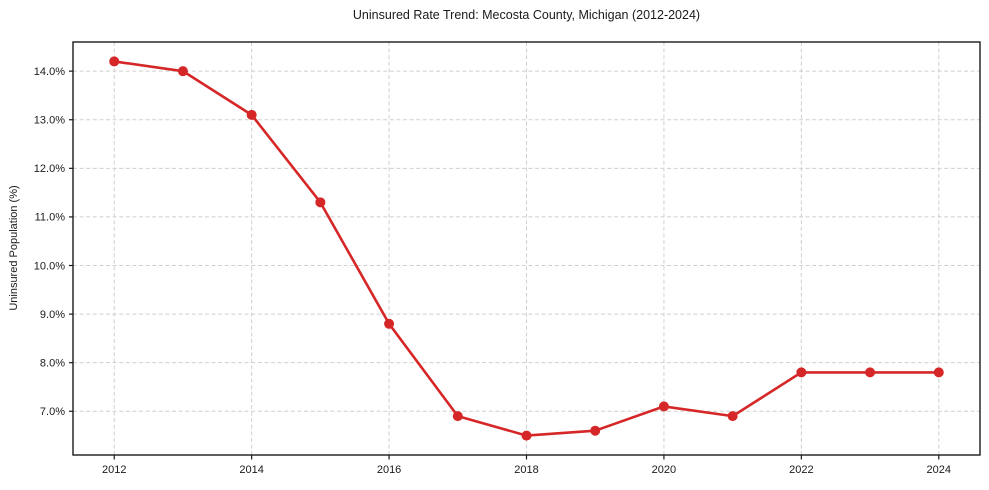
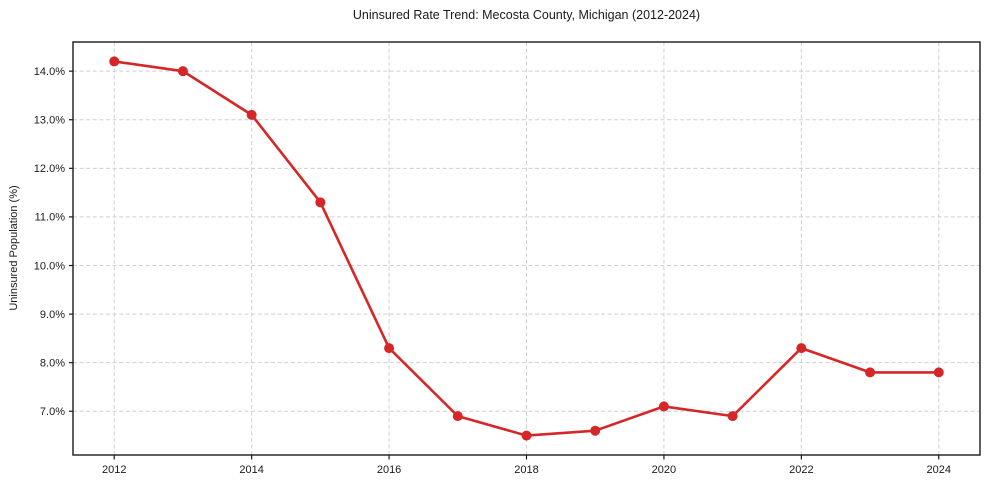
2016: 8.8% -> 8.3%
2022: 7.8% -> 8.3%
